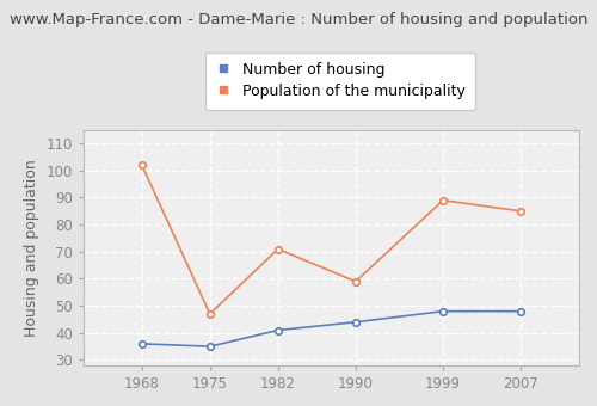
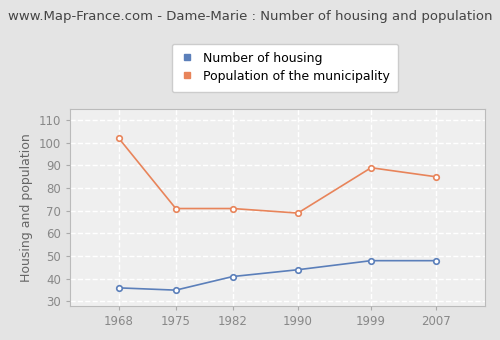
Population of the municipality/1975: 47 -> 71
Population of the municipality/1990: 59 -> 69
